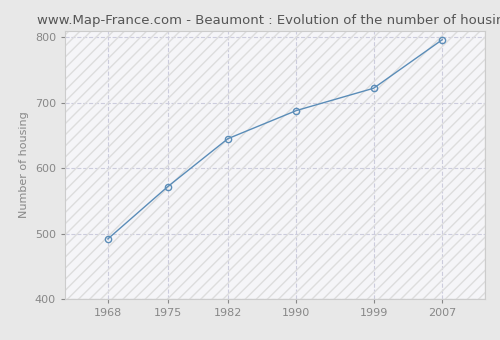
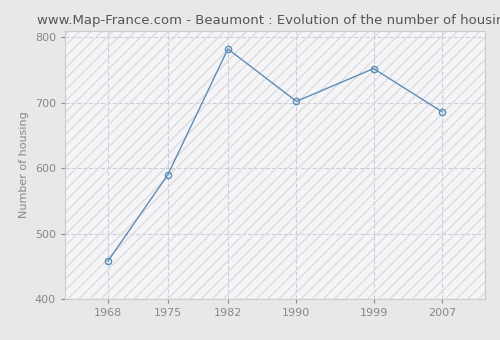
1968: 492 -> 458
1975: 572 -> 590
1982: 645 -> 782
1990: 688 -> 702
1999: 722 -> 752
2007: 796 -> 686
